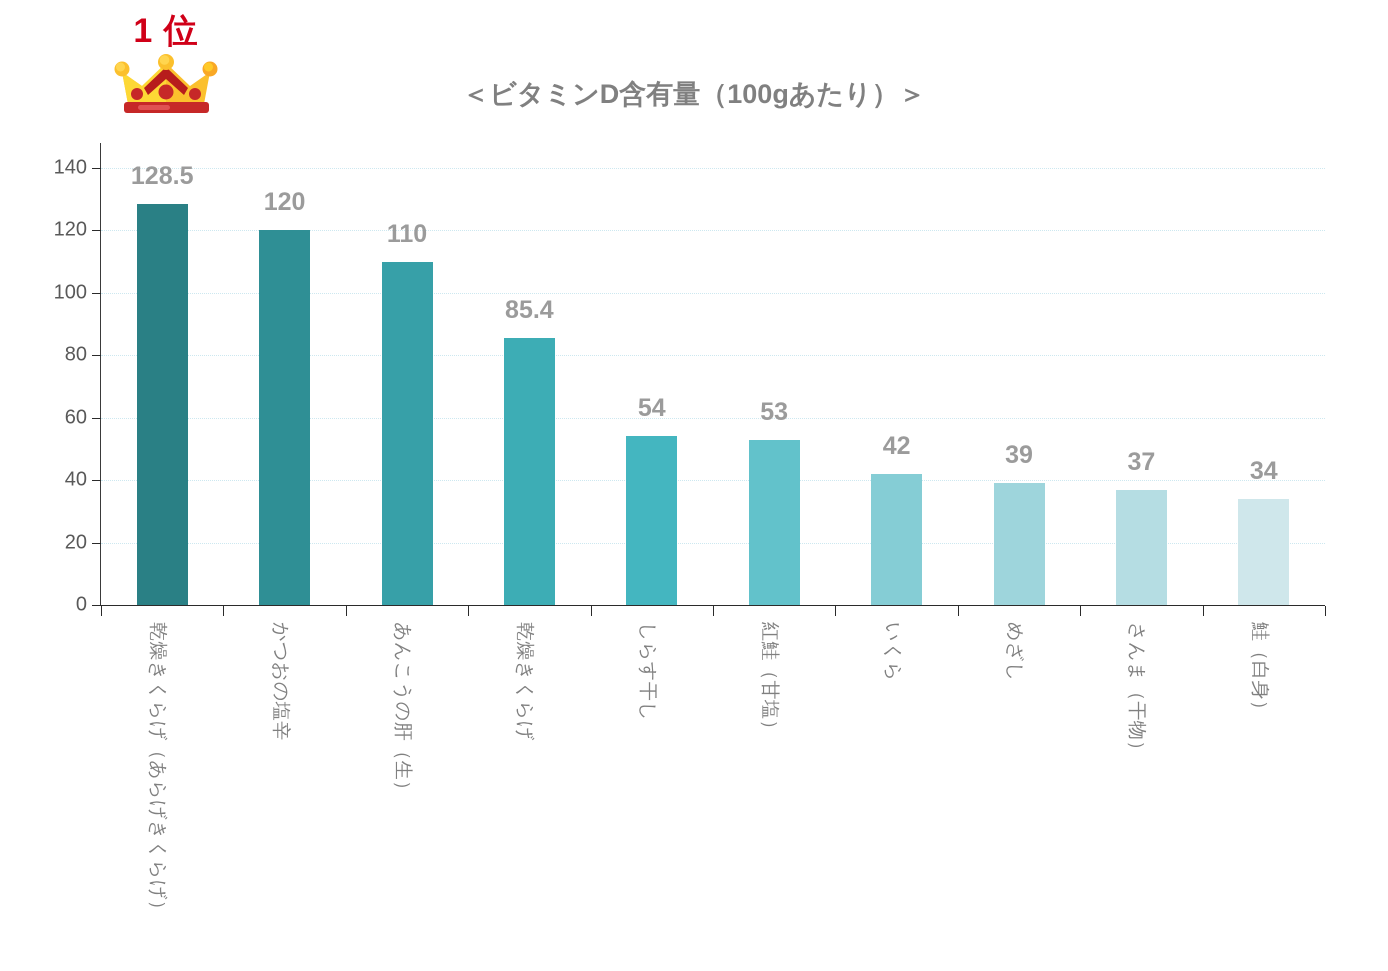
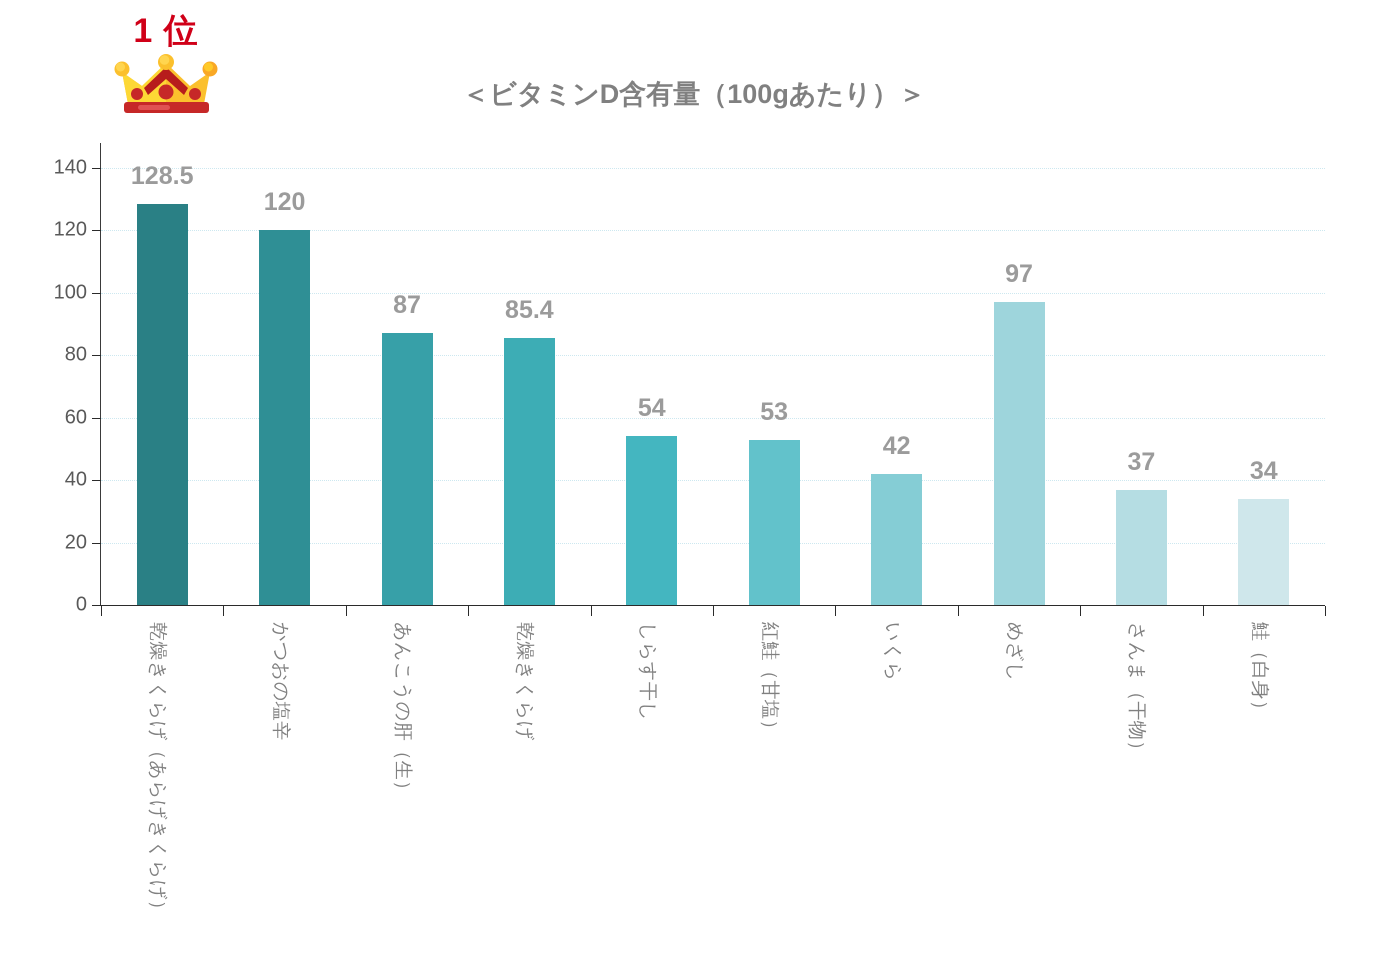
あんこうの肝（生）: 110 -> 87
めざし: 39 -> 97
